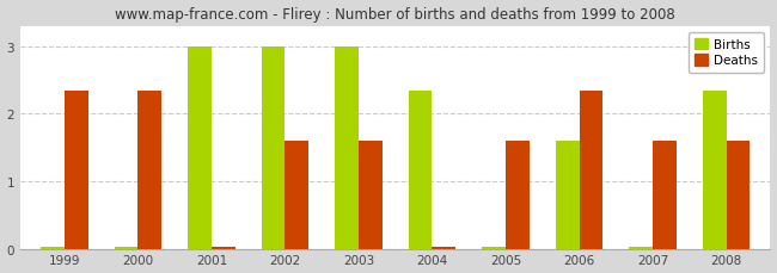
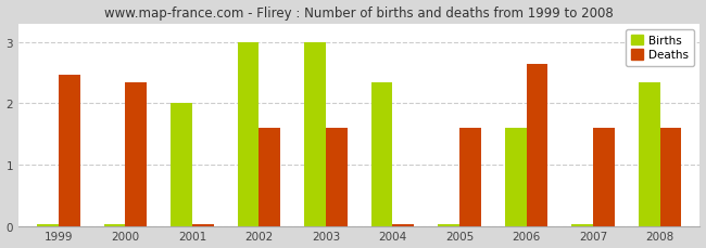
Deaths/1999: 2.33 -> 2.46
Births/2001: 3.00 -> 2.00
Deaths/2006: 2.33 -> 2.64
